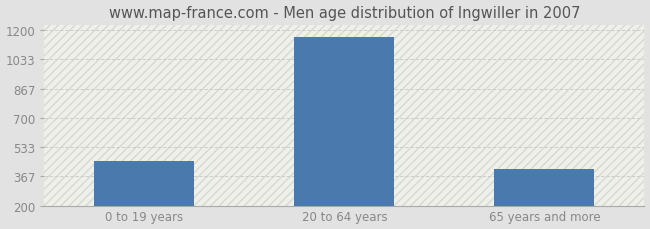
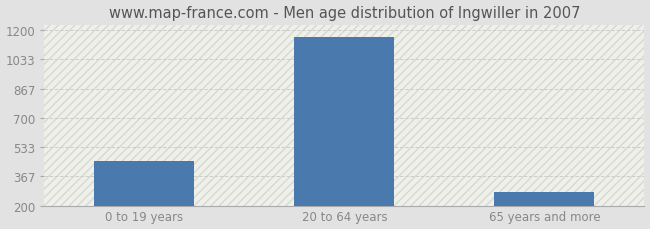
65 years and more: 410 -> 280
